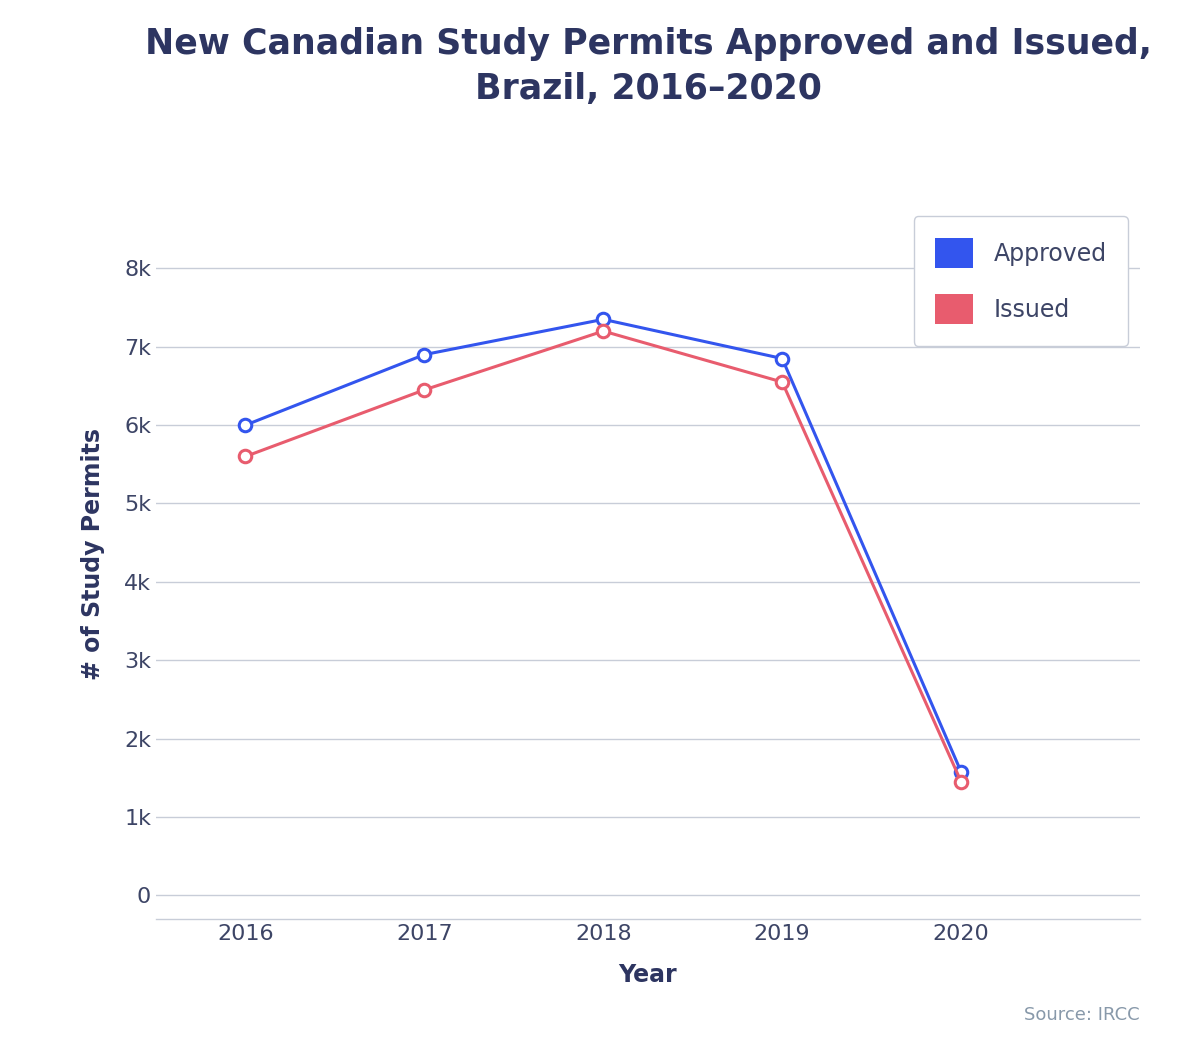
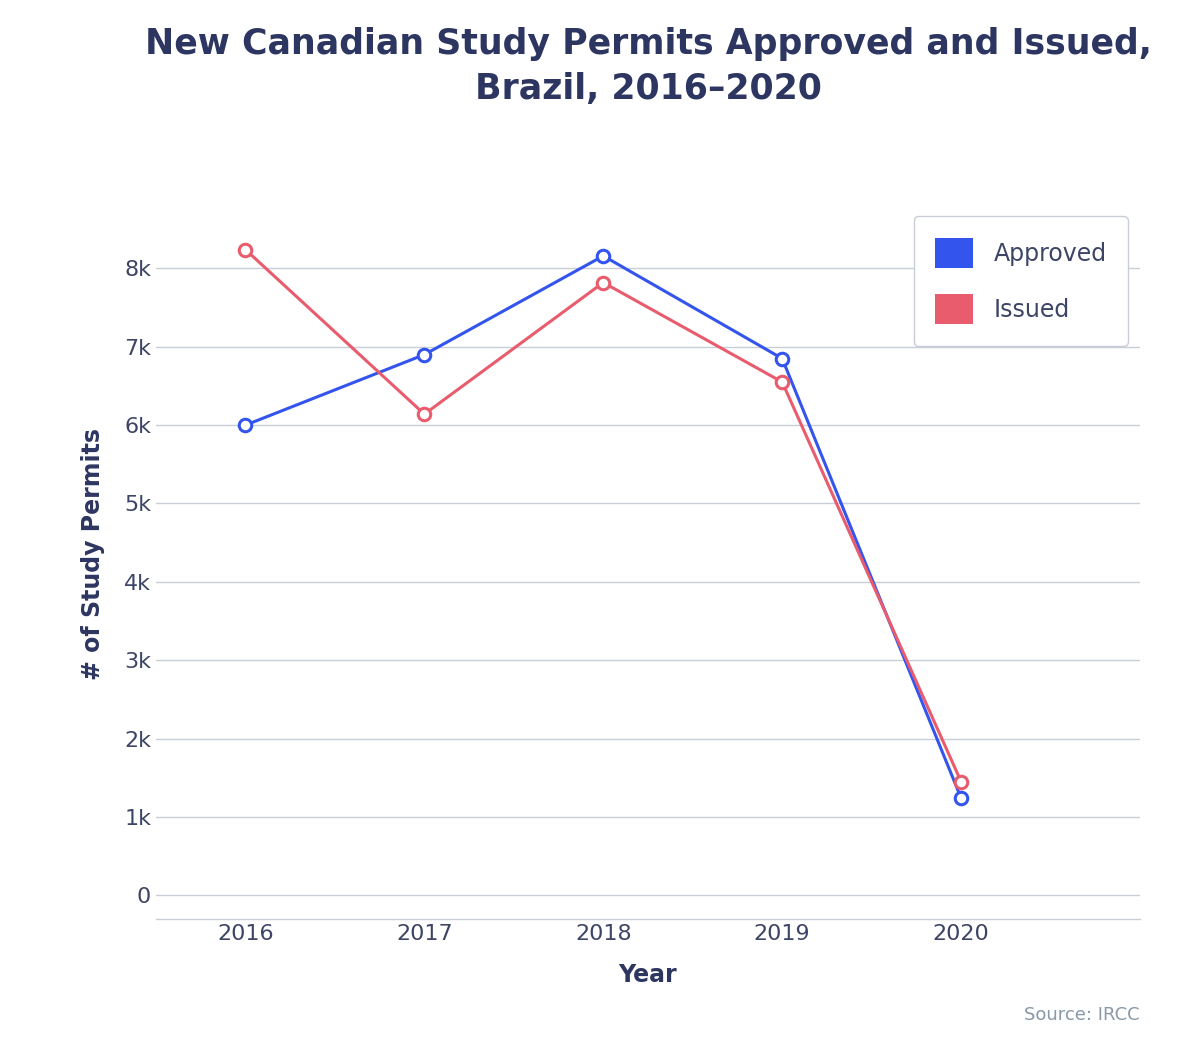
Issued/2016: 5.60k -> 8.24k
Issued/2017: 6.45k -> 6.14k
Approved/2018: 7.35k -> 8.16k
Issued/2018: 7.20k -> 7.82k
Approved/2020: 1.58k -> 1.24k
